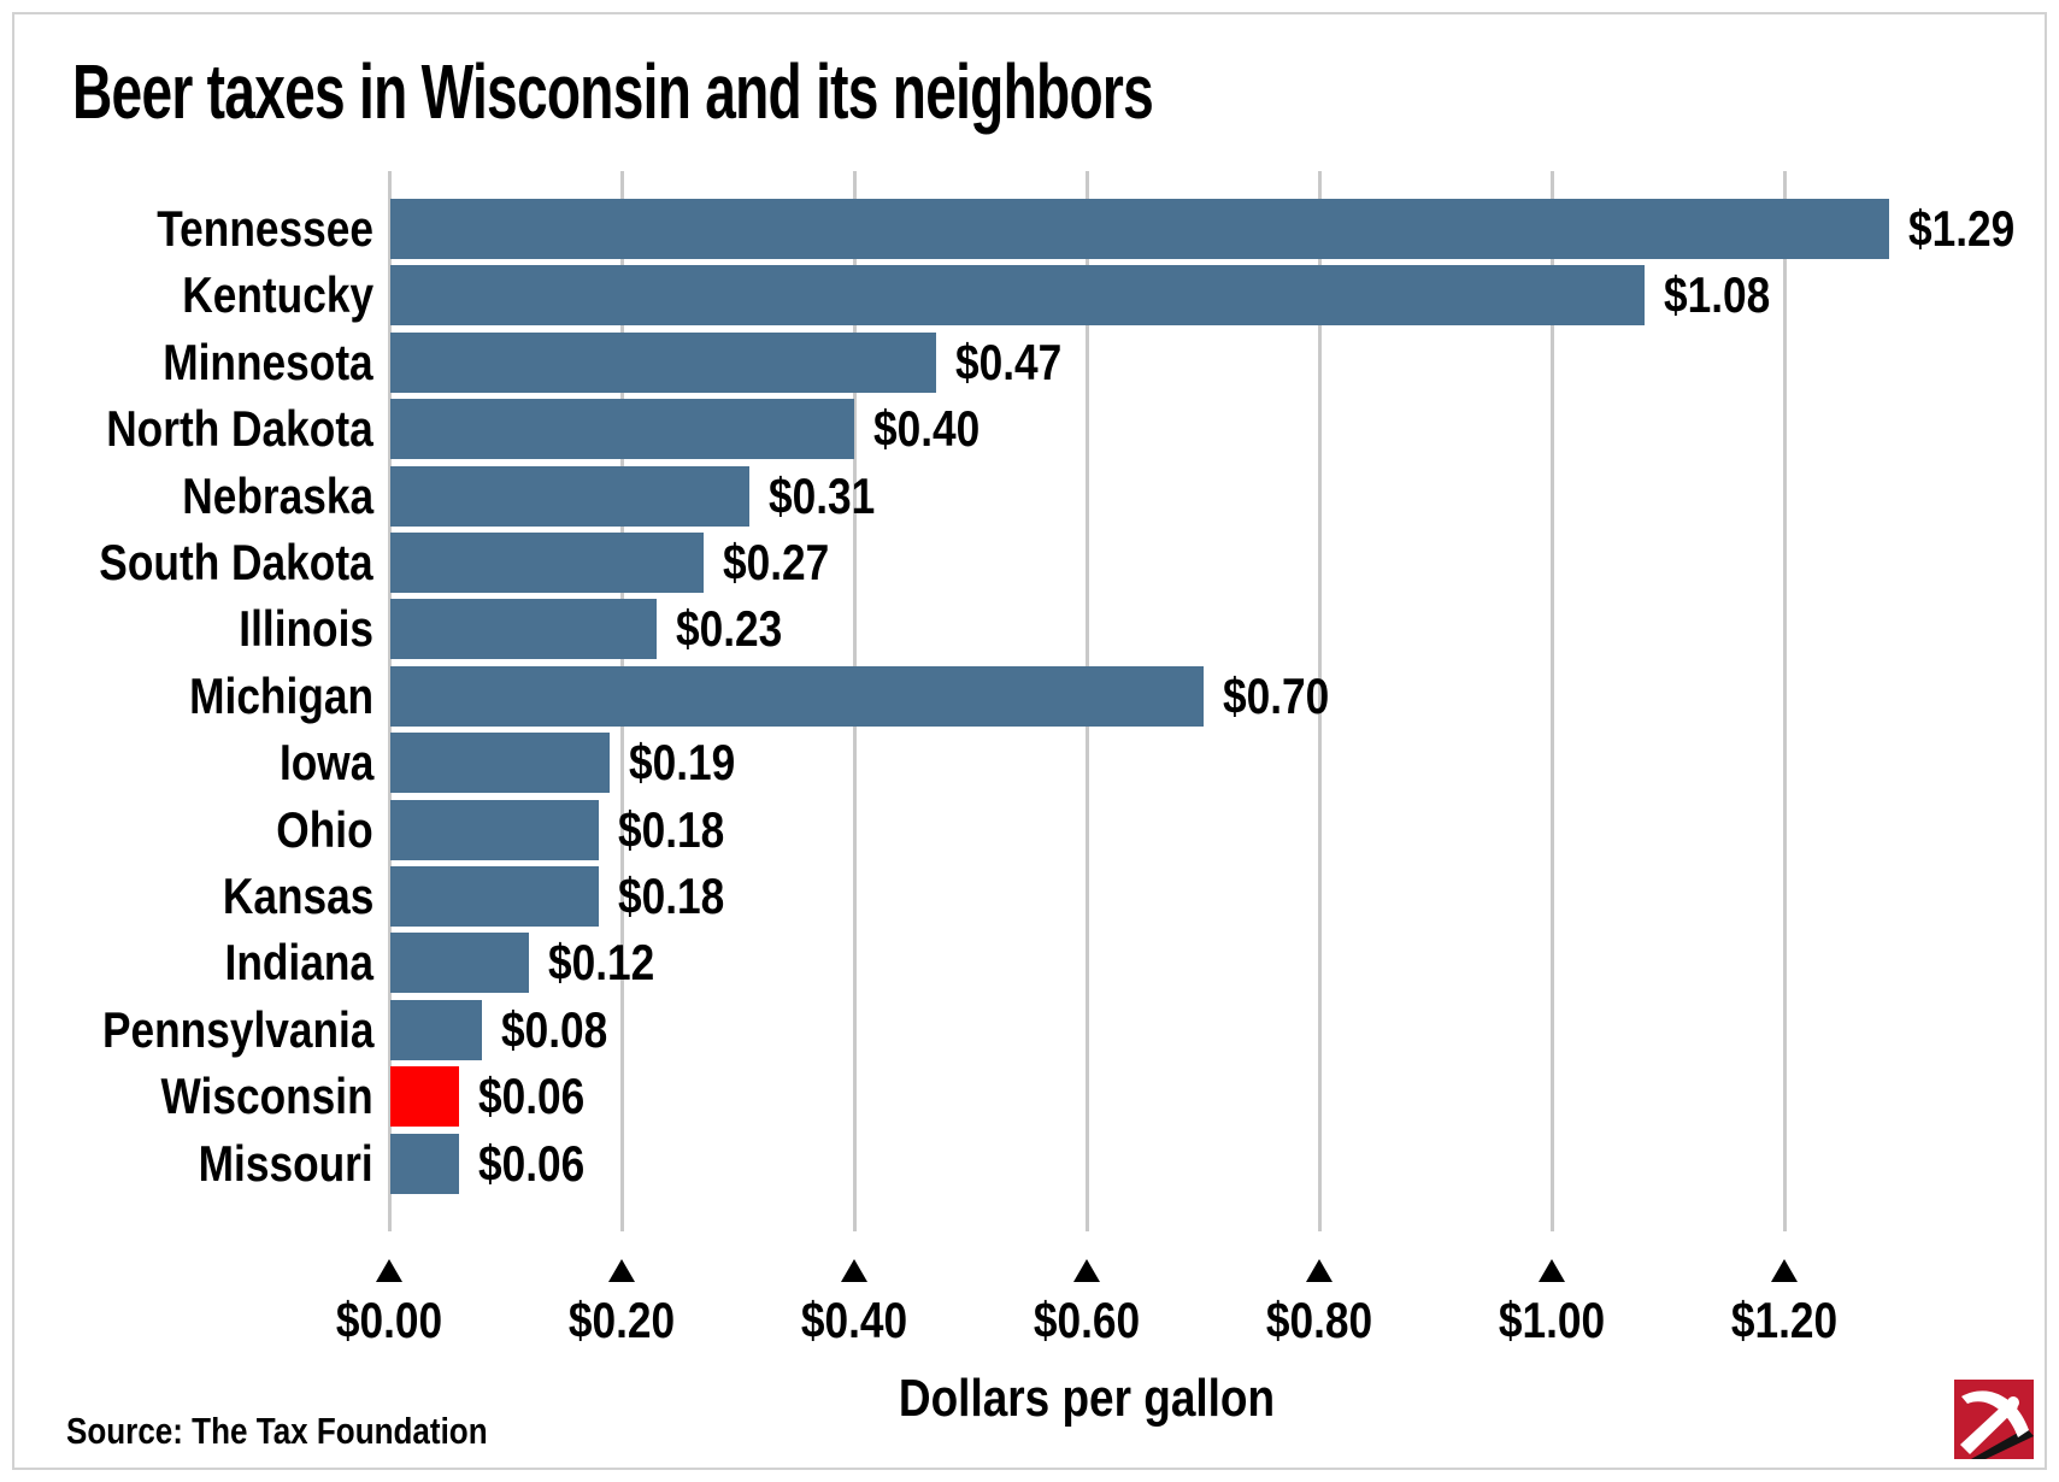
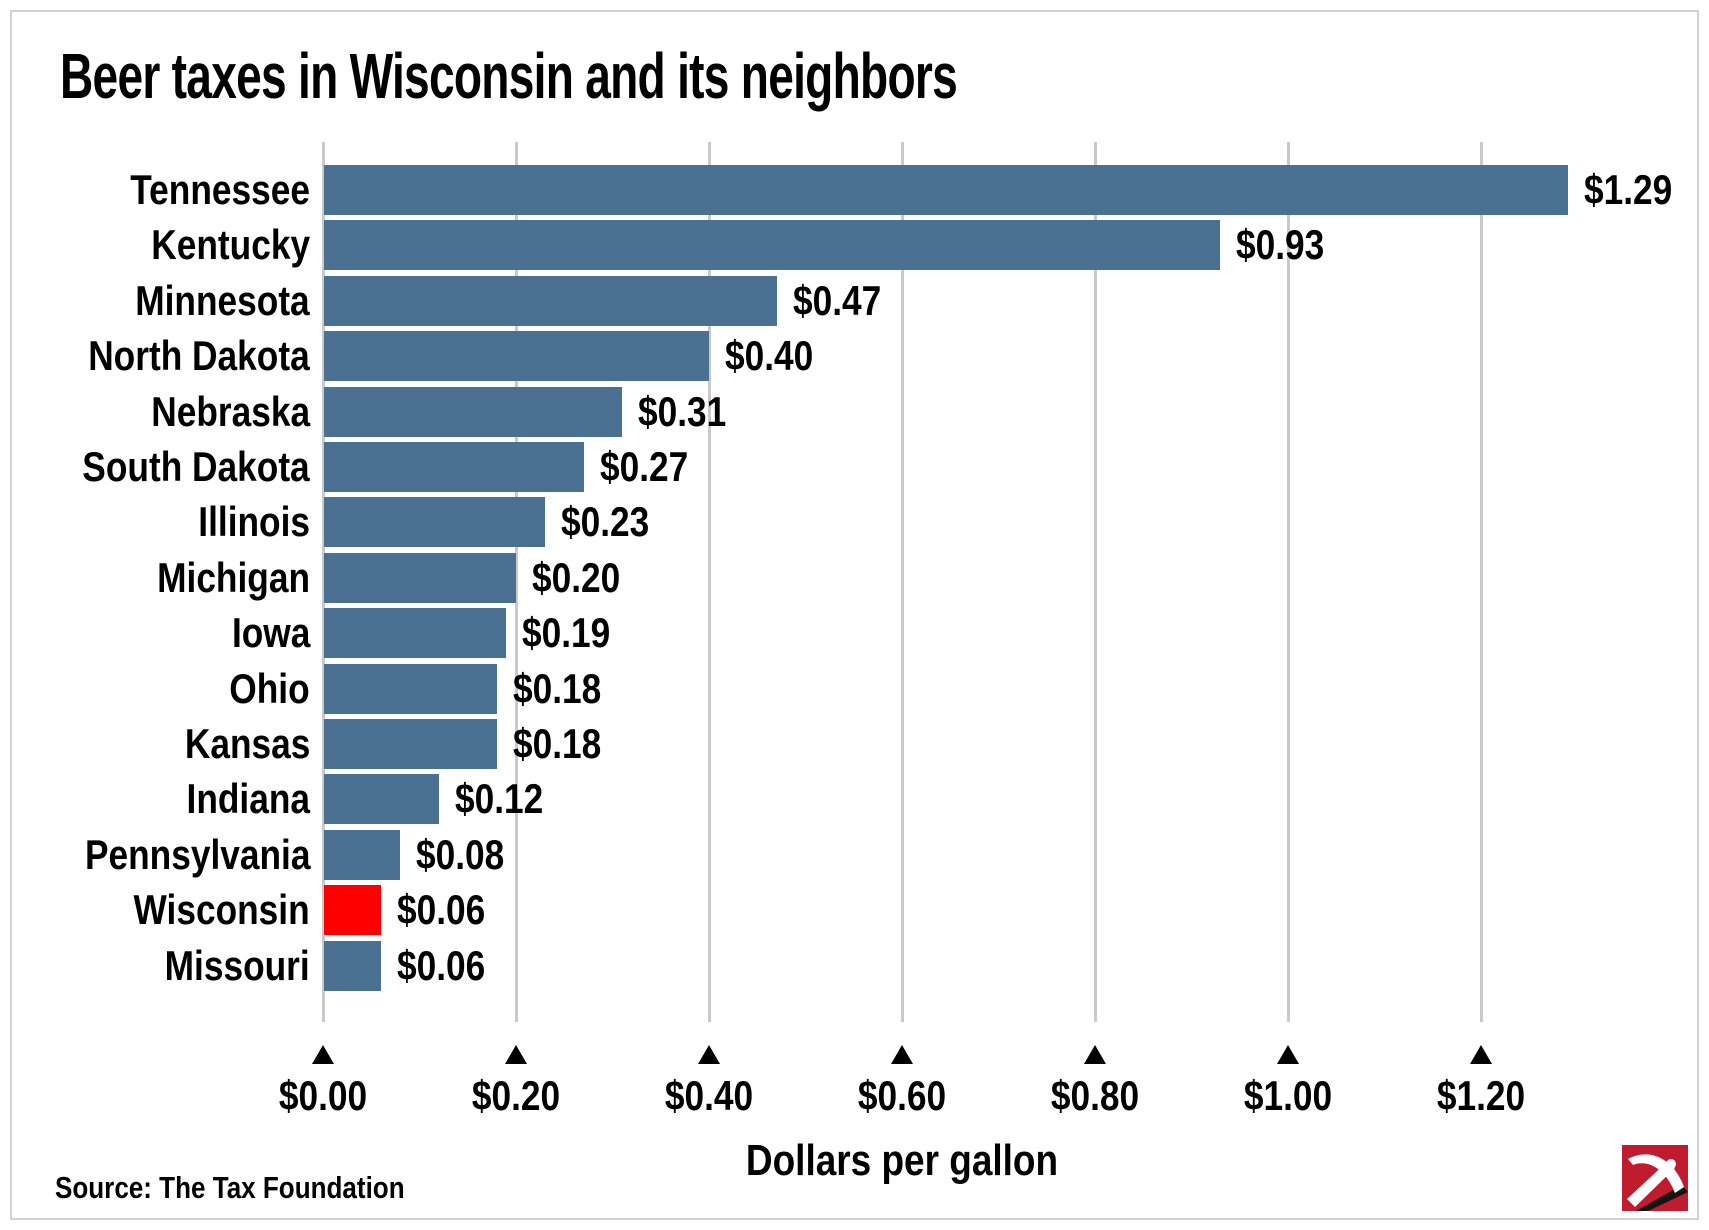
Kentucky: $1.08 -> $0.93
Michigan: $0.70 -> $0.20
